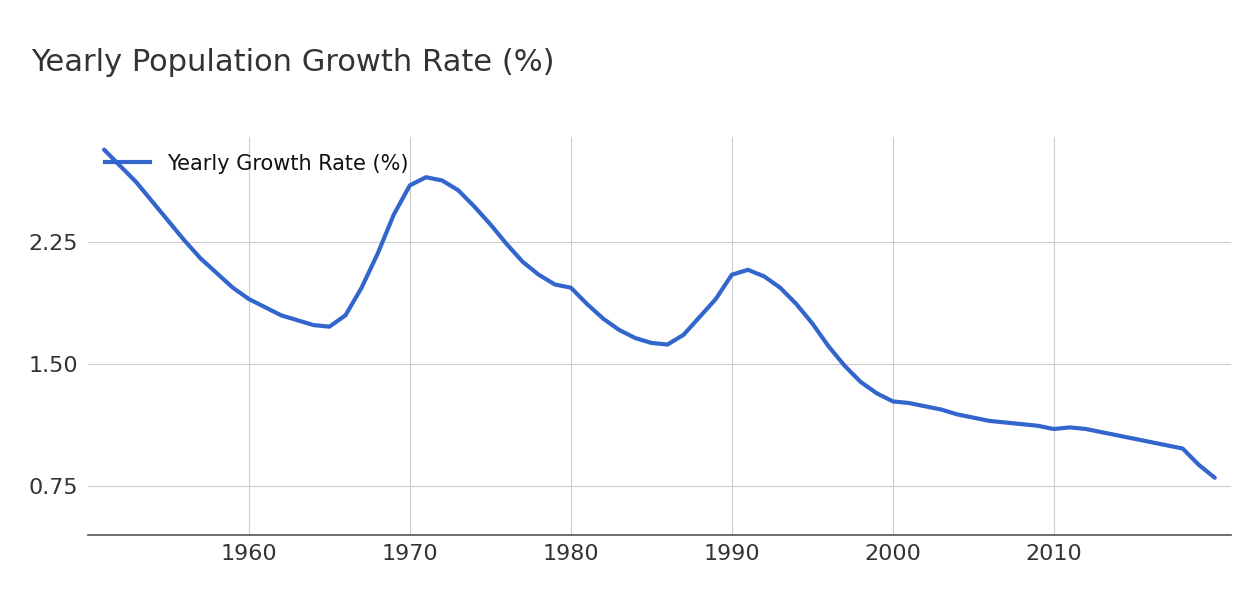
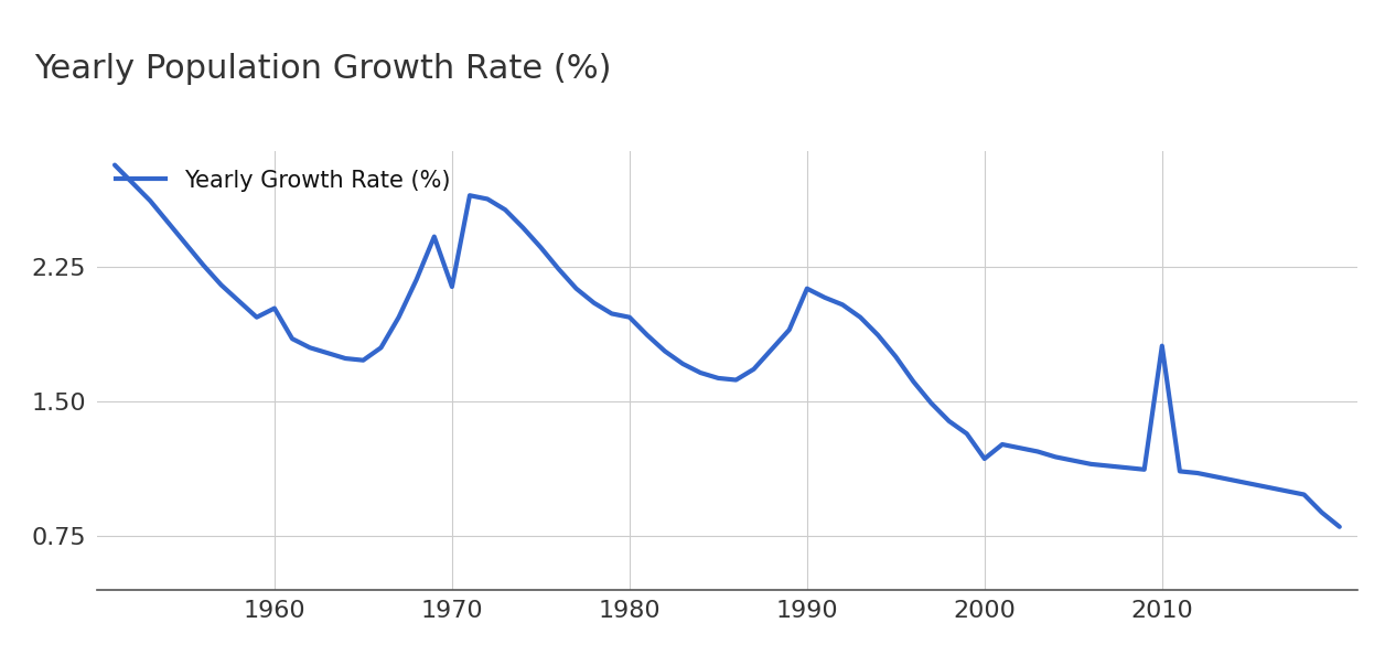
1960: 1.90 -> 2.02
1970: 2.60 -> 2.14
1990: 2.05 -> 2.13
2000: 1.27 -> 1.18
2010: 1.10 -> 1.81
